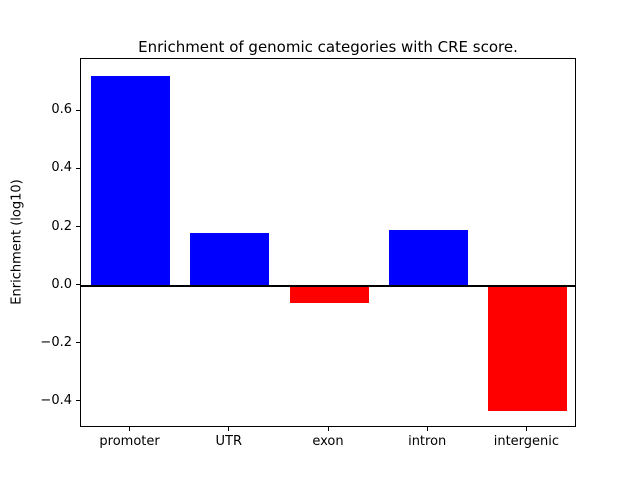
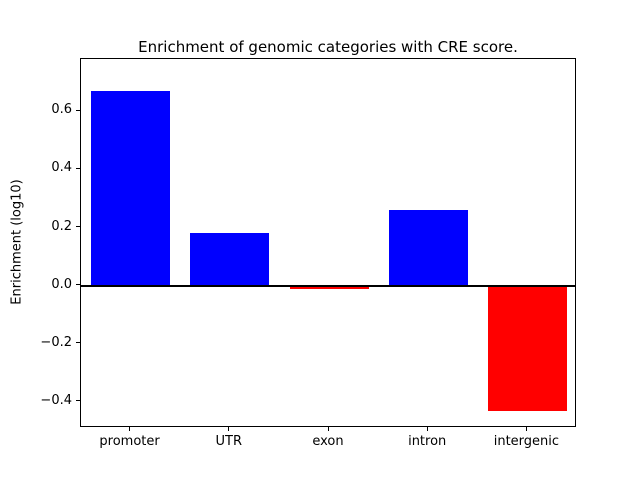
promoter: 0.72 -> 0.67
exon: -0.06 -> -0.01
intron: 0.19 -> 0.26
